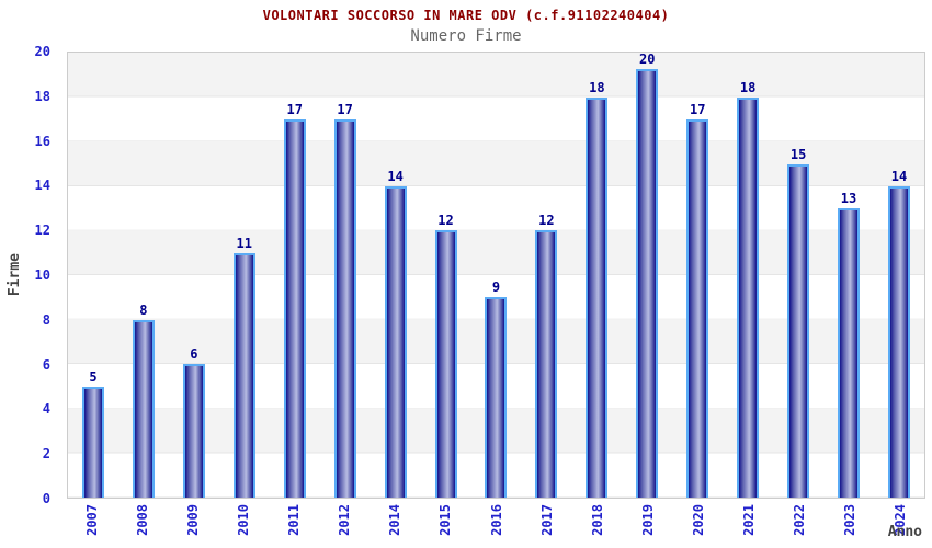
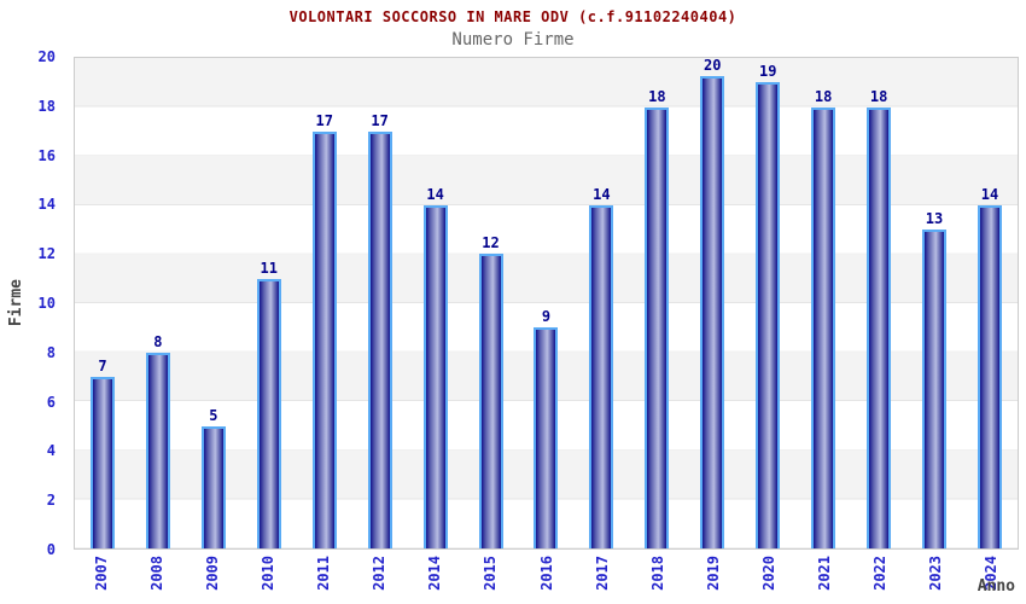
2007: 5 -> 7
2009: 6 -> 5
2017: 12 -> 14
2020: 17 -> 19
2022: 15 -> 18
